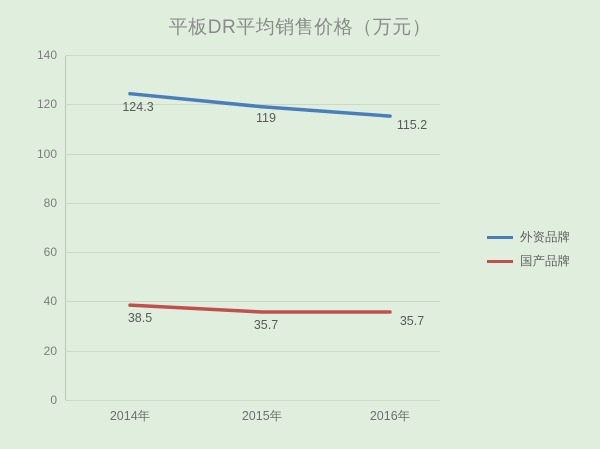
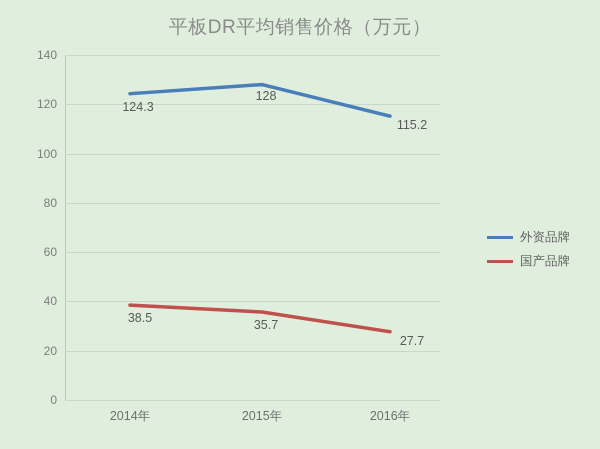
外资品牌/2015年: 119 -> 128
国产品牌/2016年: 35.7 -> 27.7
